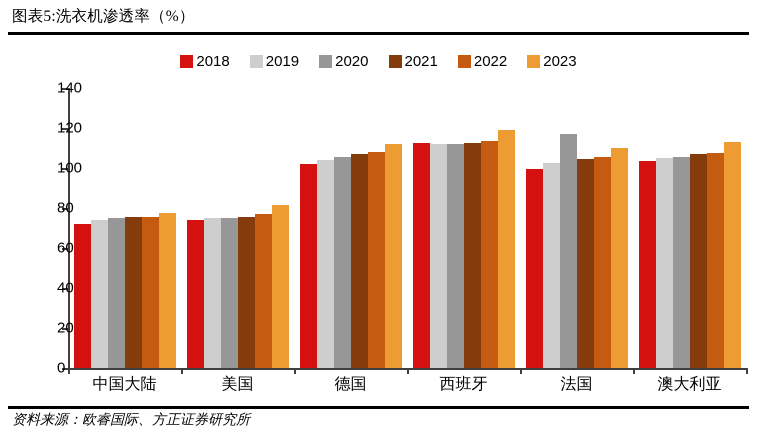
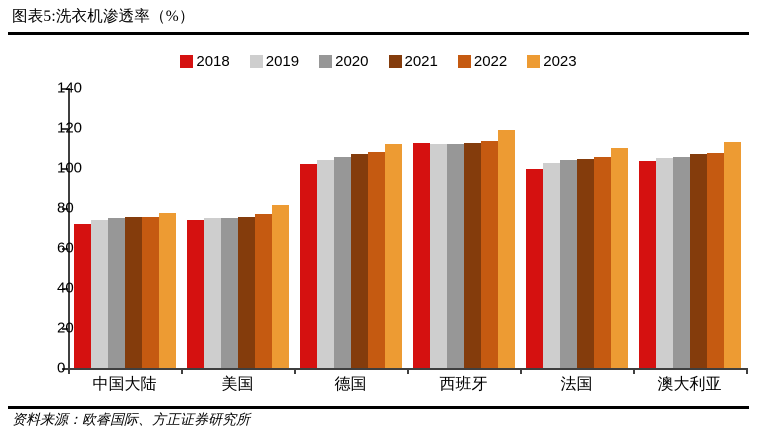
2020/法国: 117 -> 104
